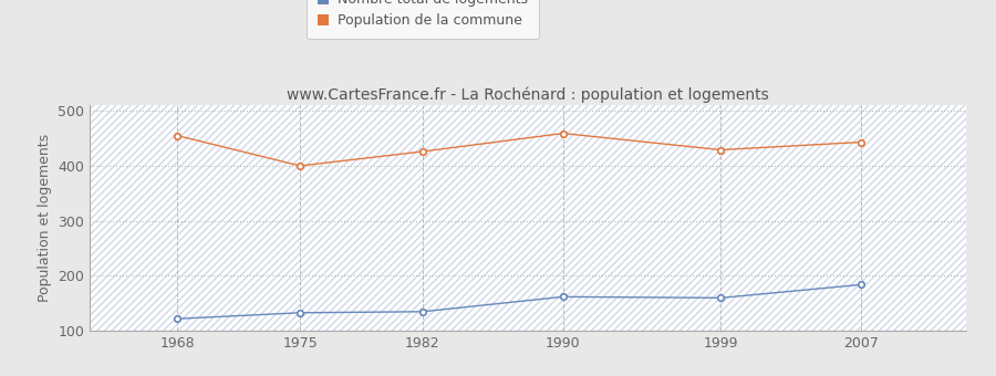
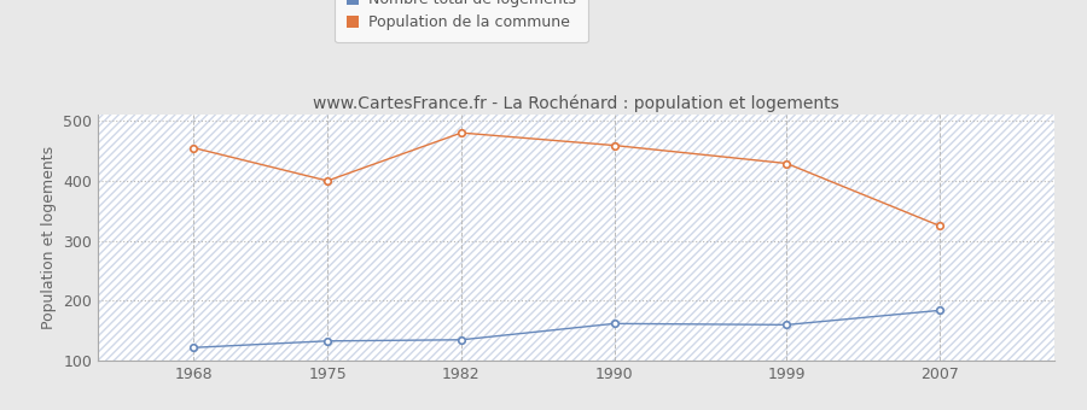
Population de la commune/1982: 426 -> 480
Population de la commune/2007: 443 -> 325
